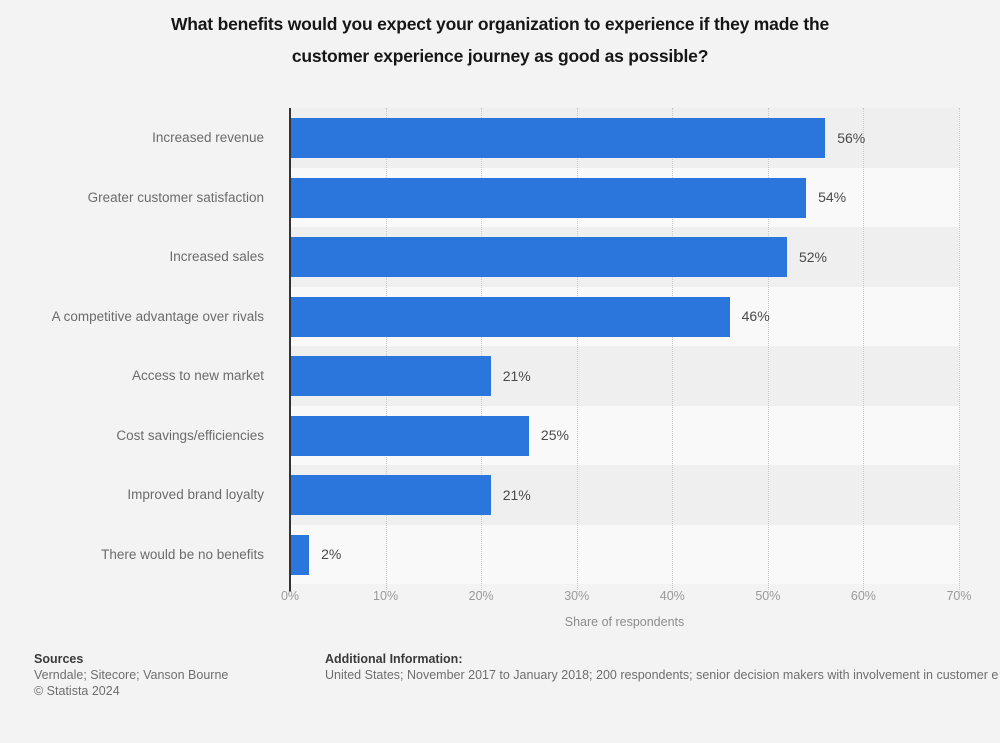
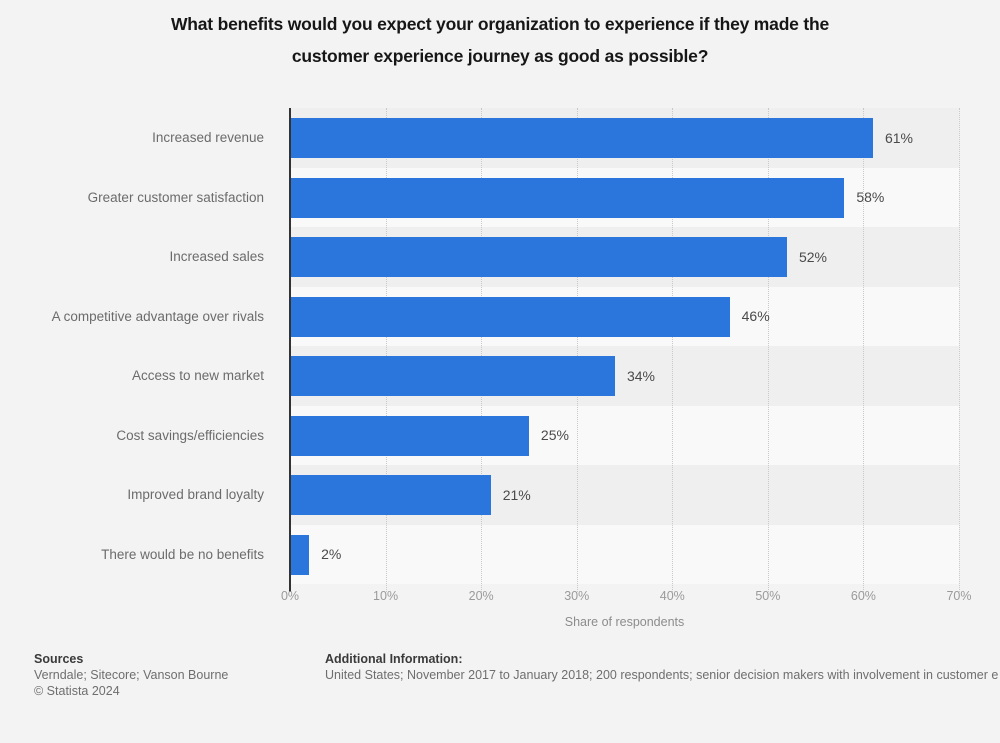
Increased revenue: 56% -> 61%
Greater customer satisfaction: 54% -> 58%
Access to new market: 21% -> 34%
